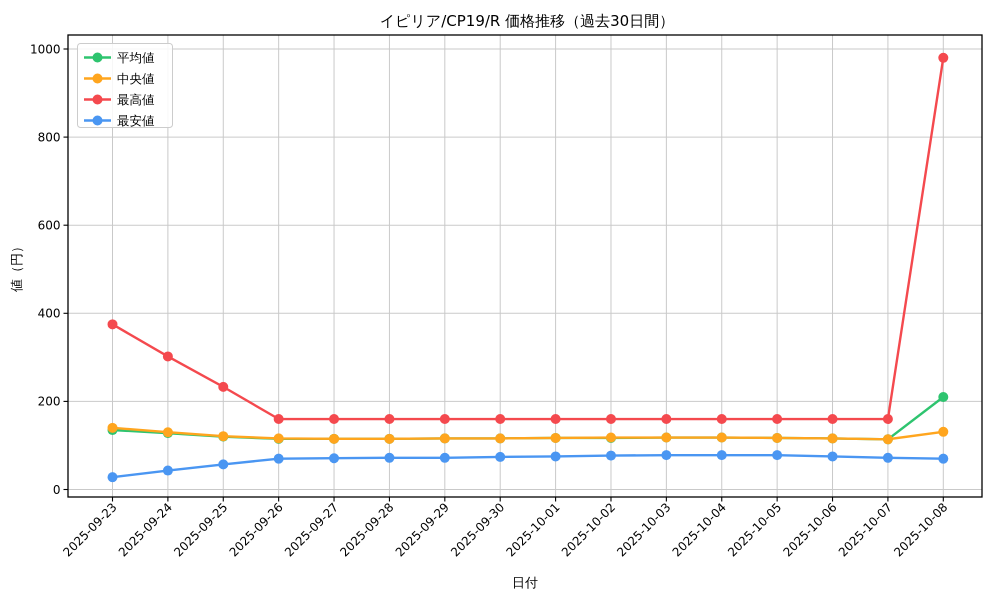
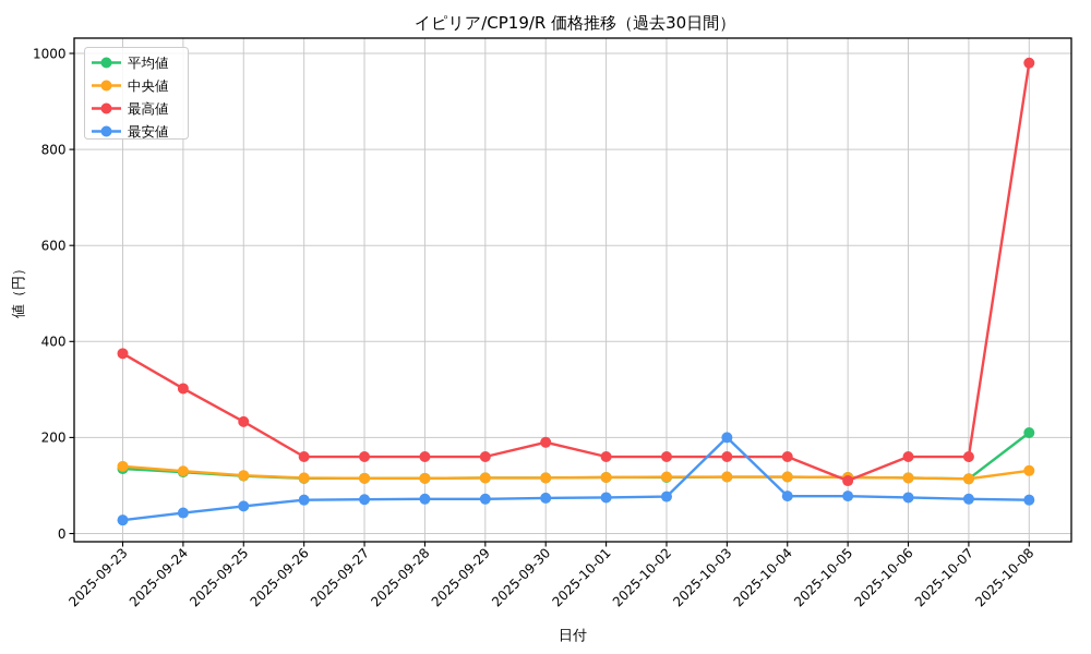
最高値/2025-09-30: 160 -> 190
最安値/2025-10-03: 80 -> 200
最高値/2025-10-05: 160 -> 110
